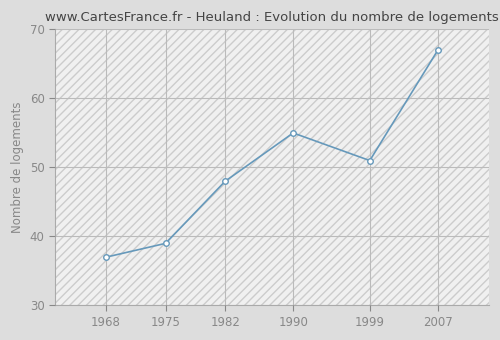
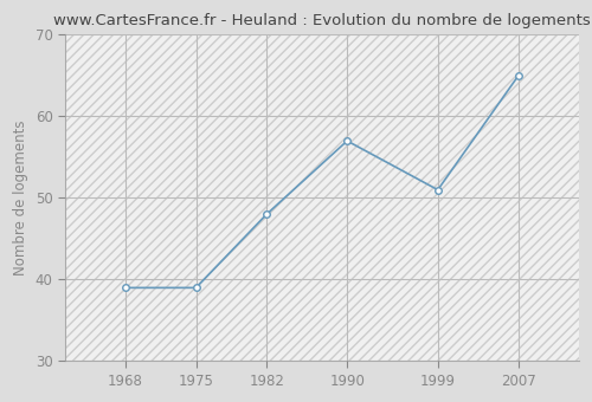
1968: 37 -> 39
1990: 55 -> 57
2007: 67 -> 65
